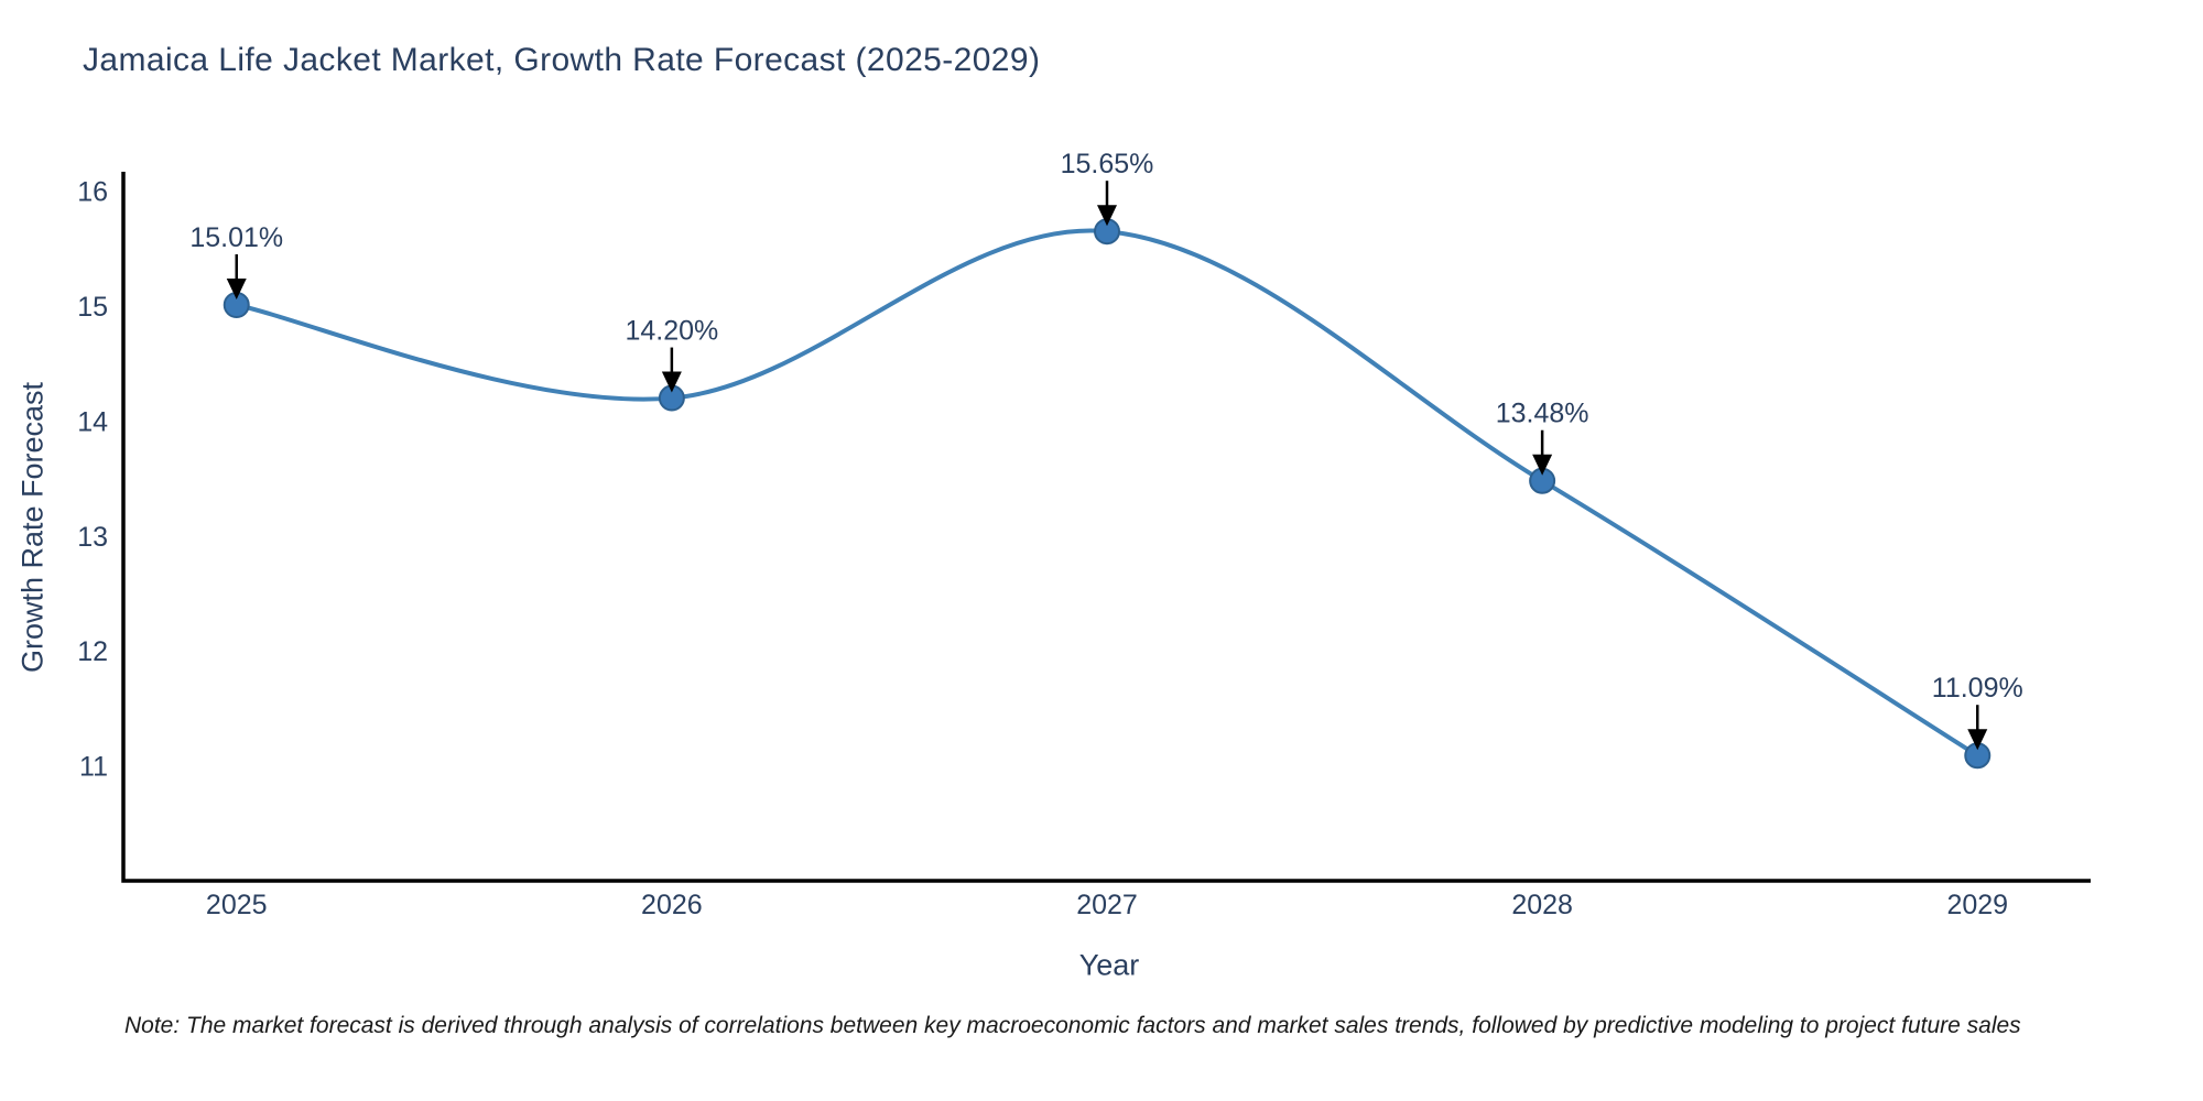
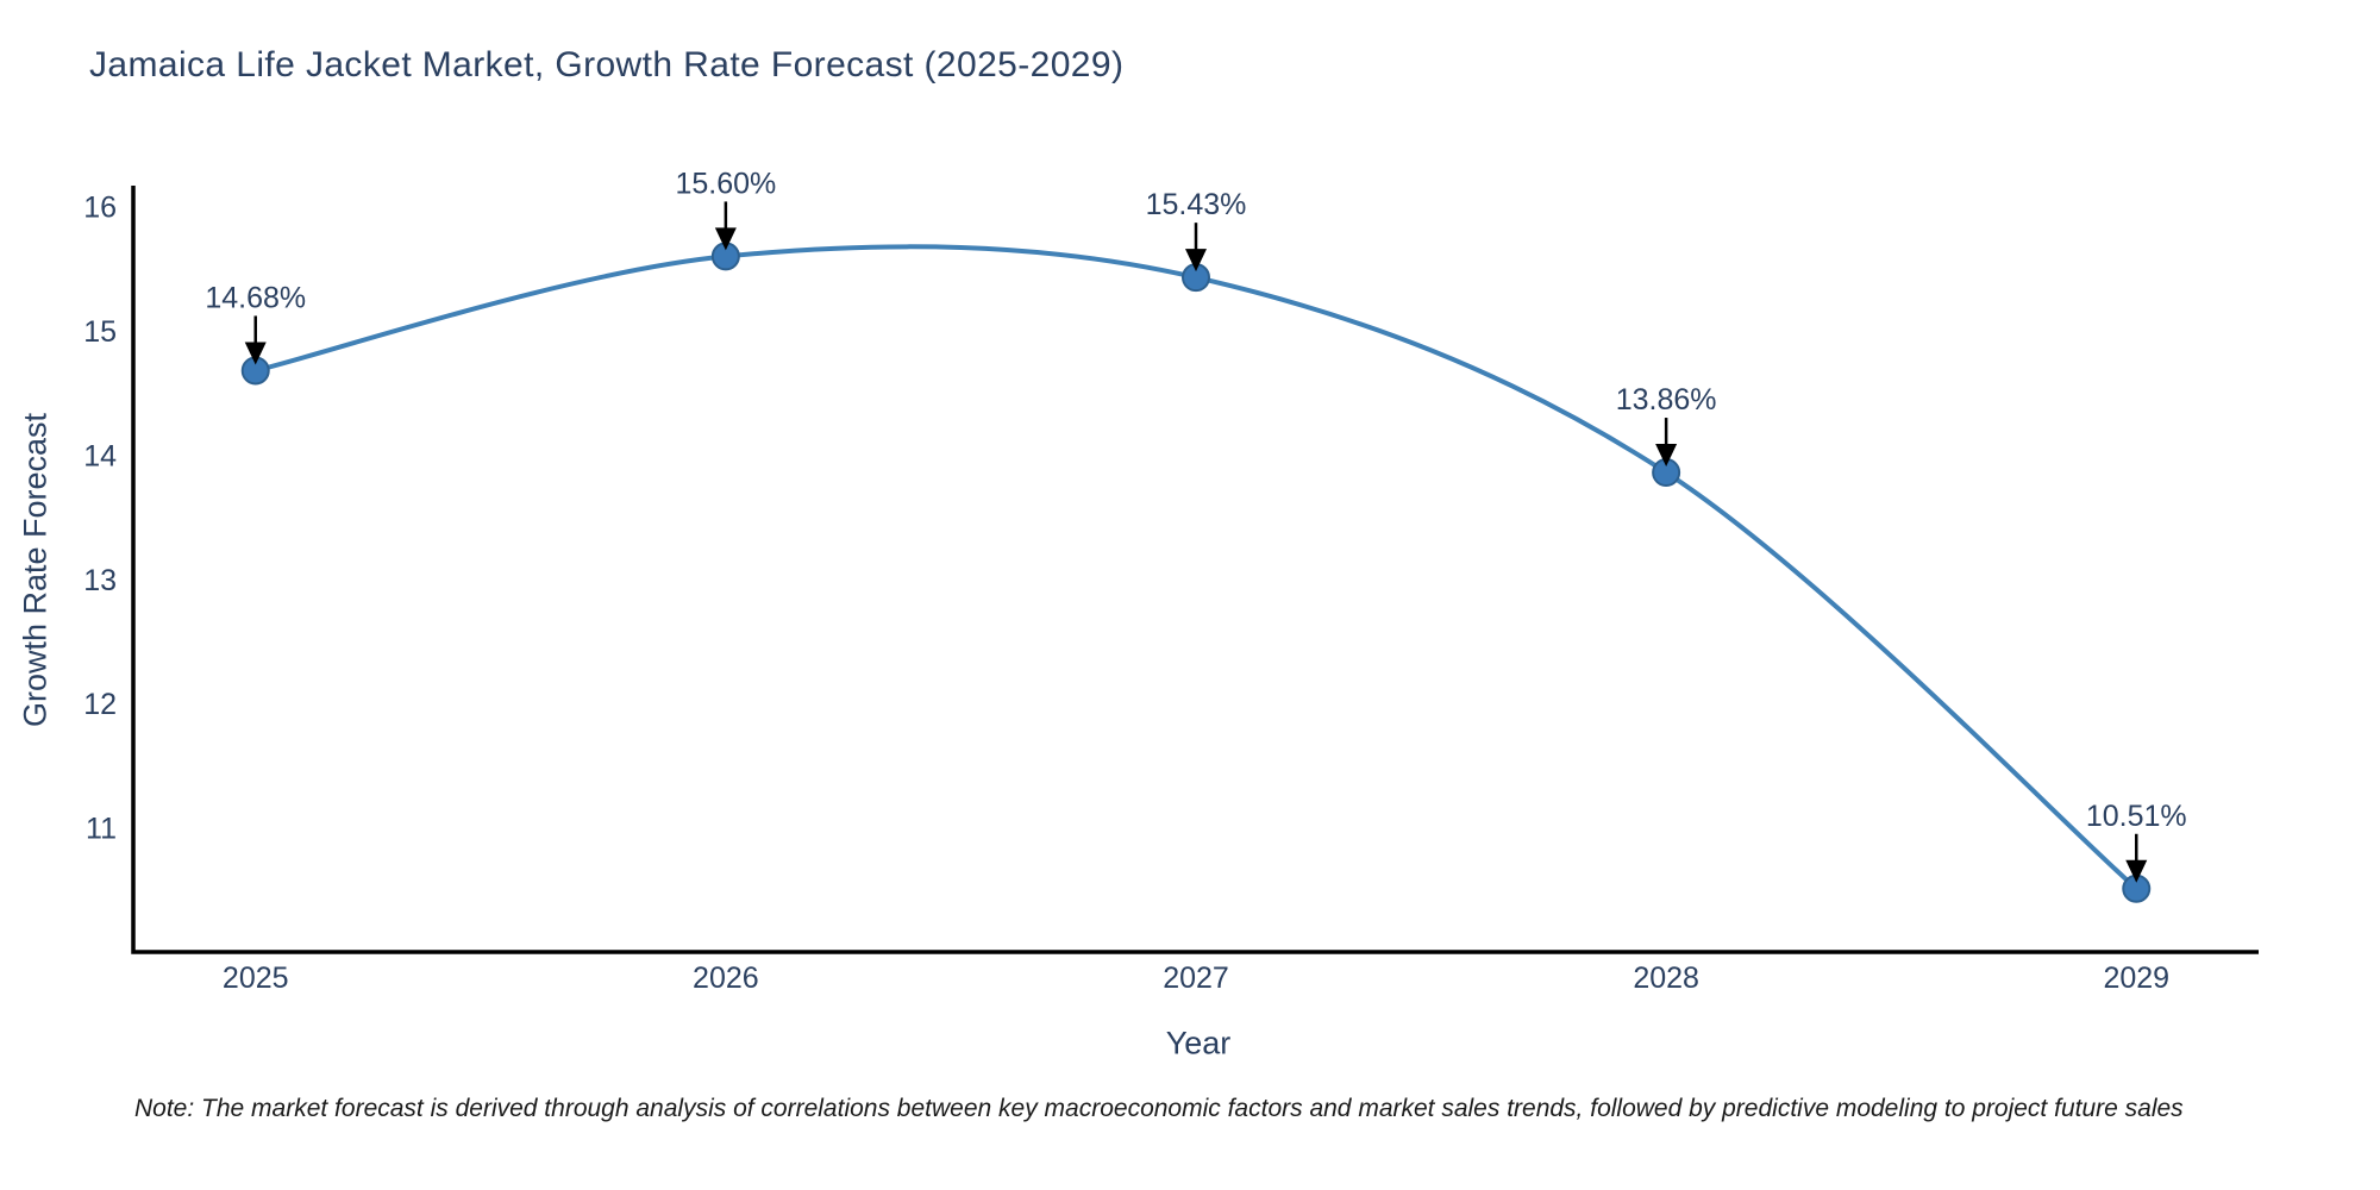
2025: 15.01% -> 14.68%
2026: 14.20% -> 15.60%
2027: 15.65% -> 15.43%
2028: 13.48% -> 13.86%
2029: 11.09% -> 10.51%
